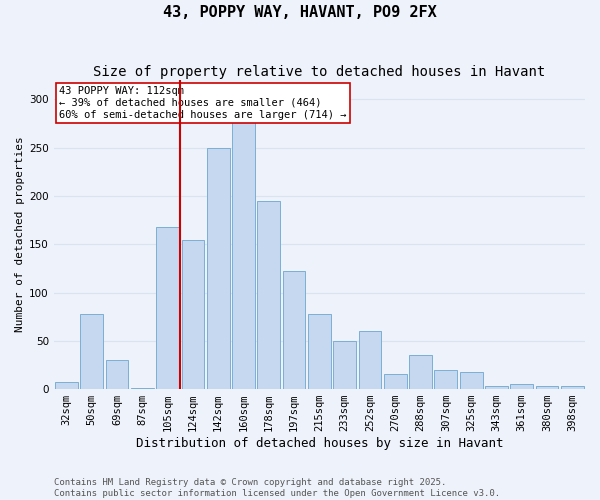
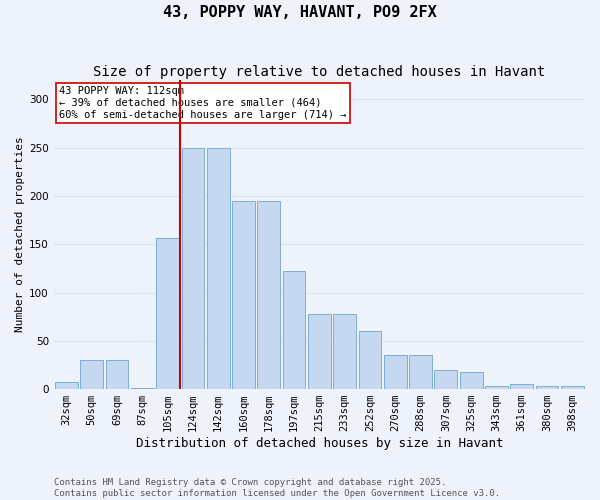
50sqm: 78 -> 30
105sqm: 168 -> 157
124sqm: 154 -> 250
160sqm: 278 -> 195
233sqm: 50 -> 78
270sqm: 16 -> 35
